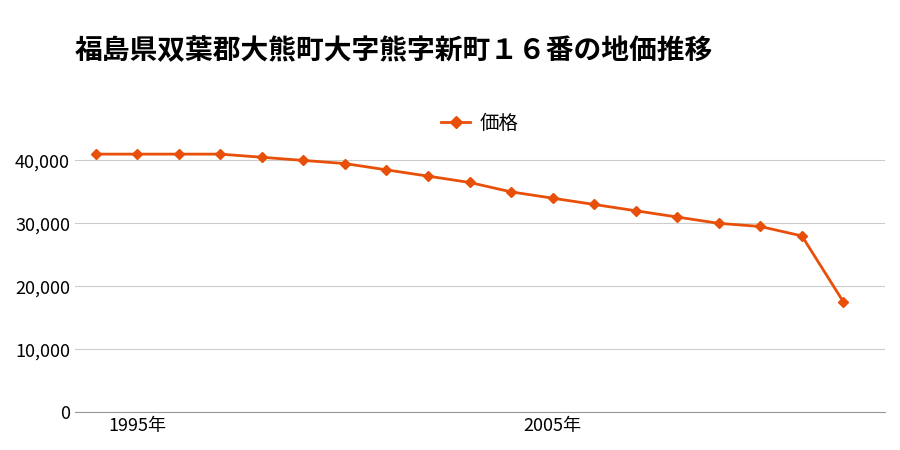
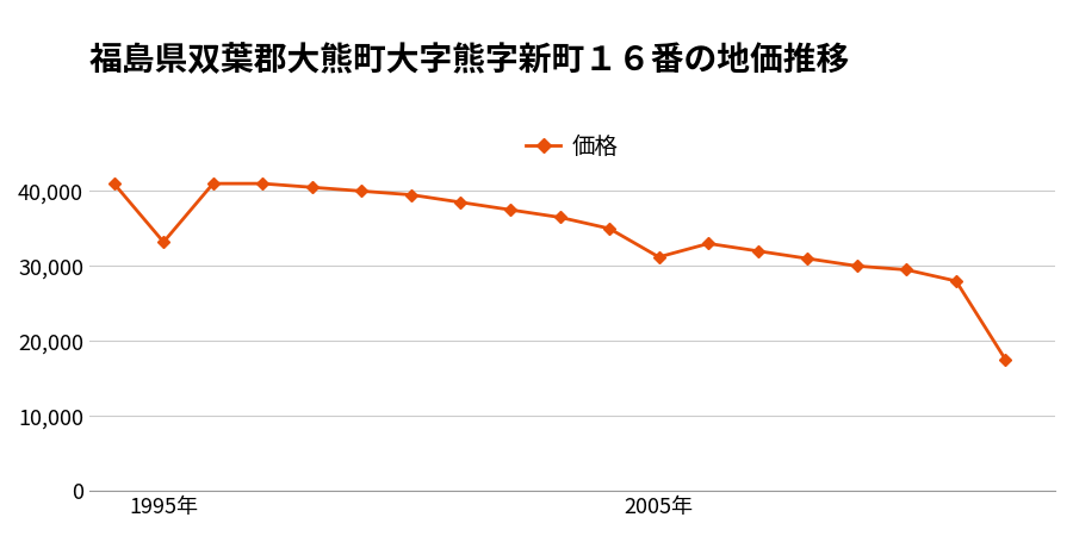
1995年: 41,000 -> 33,200
2005年: 34,000 -> 31,200
